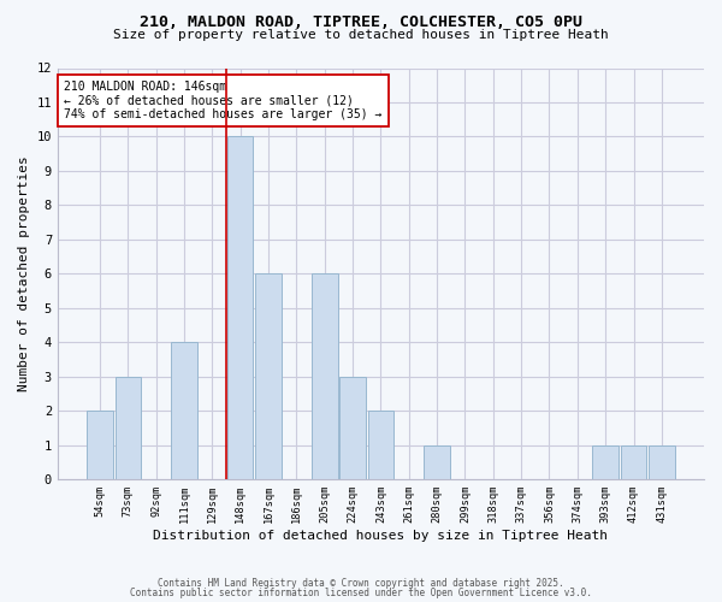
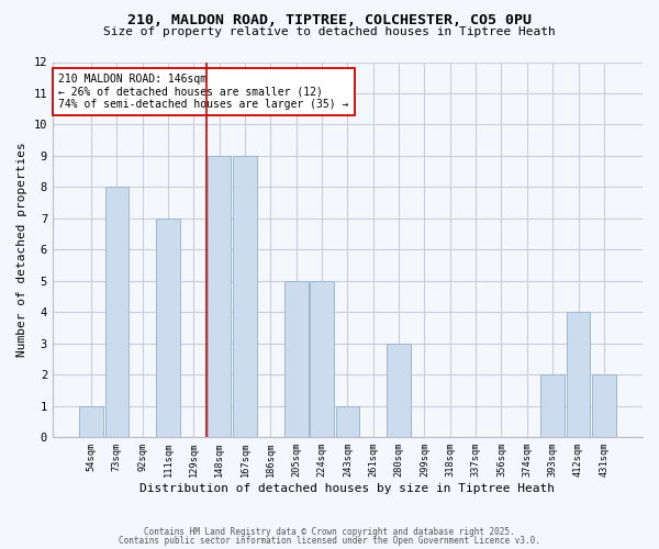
54sqm: 2 -> 1
73sqm: 3 -> 8
111sqm: 4 -> 7
148sqm: 10 -> 9
167sqm: 6 -> 9
205sqm: 6 -> 5
224sqm: 3 -> 5
243sqm: 2 -> 1
280sqm: 1 -> 3
393sqm: 1 -> 2
412sqm: 1 -> 4
431sqm: 1 -> 2
